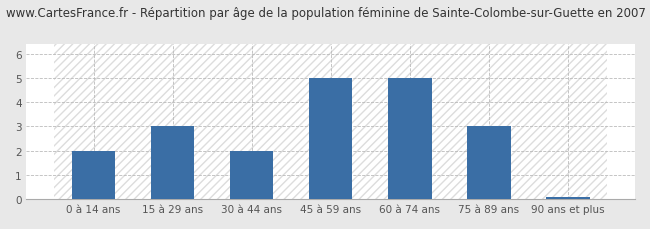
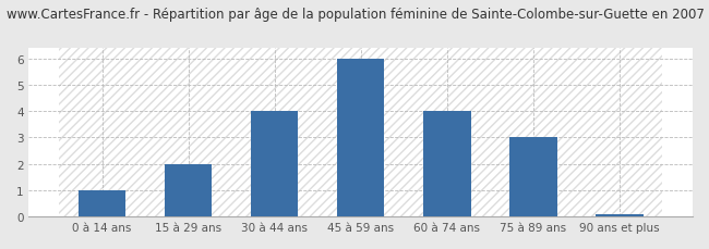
0 à 14 ans: 2.00 -> 1.00
15 à 29 ans: 3.00 -> 2.00
30 à 44 ans: 2.00 -> 4.00
45 à 59 ans: 5.00 -> 6.00
60 à 74 ans: 5.00 -> 4.00
